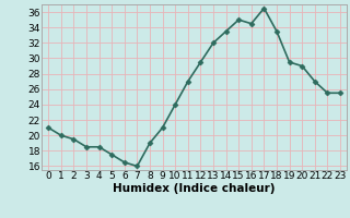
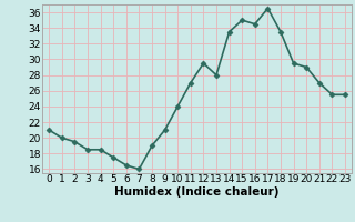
13: 32.0 -> 28.0
